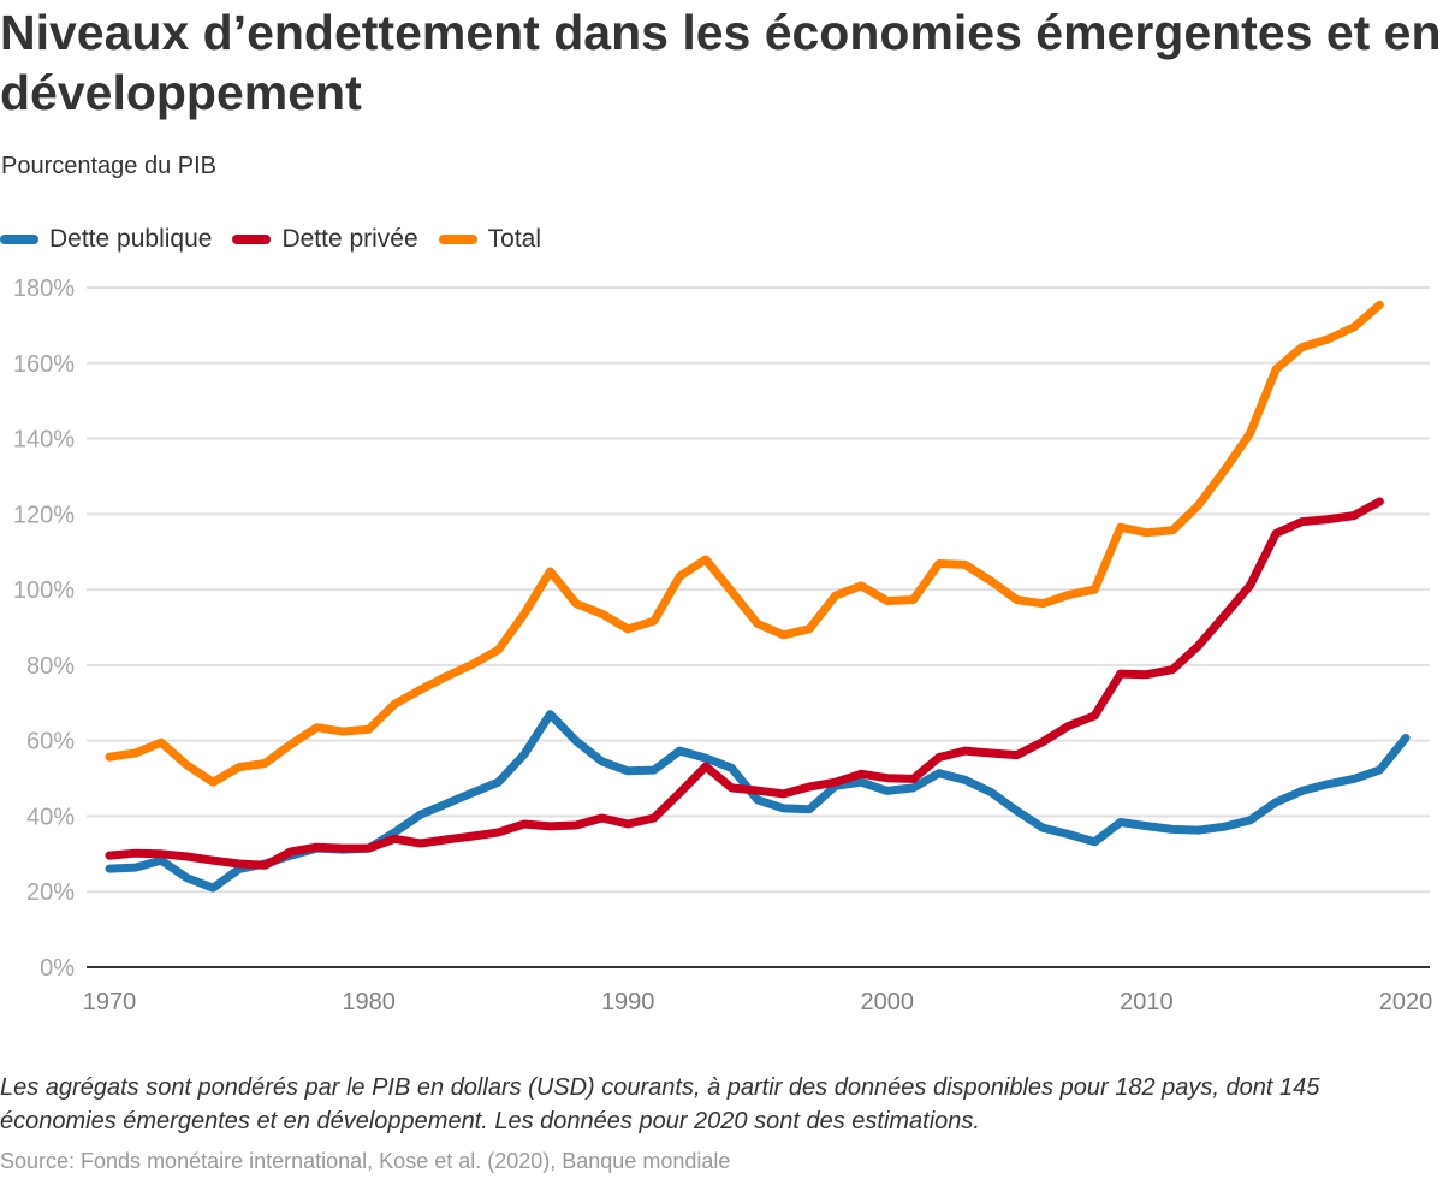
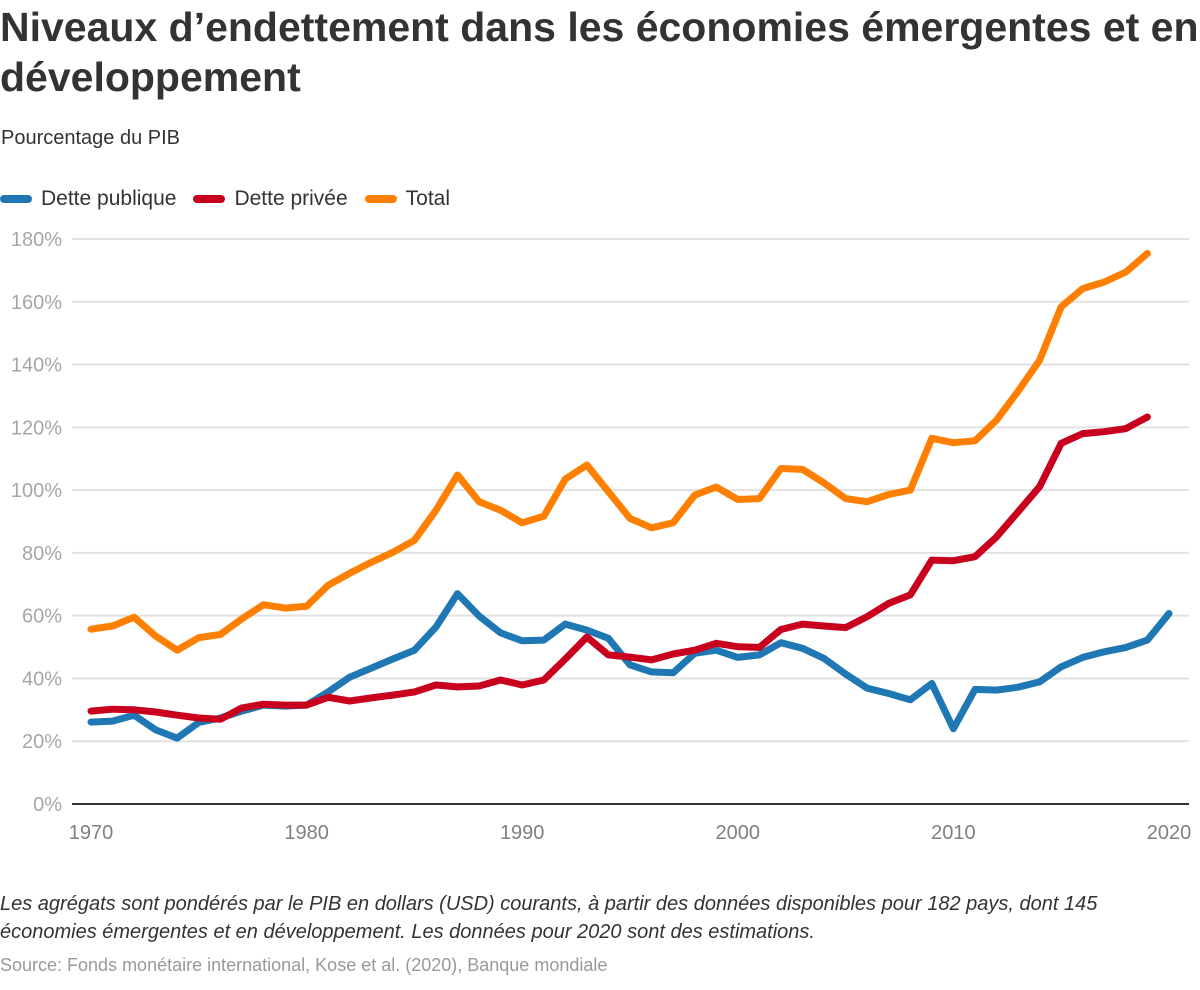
Dette publique/2010: 37% -> 24%
